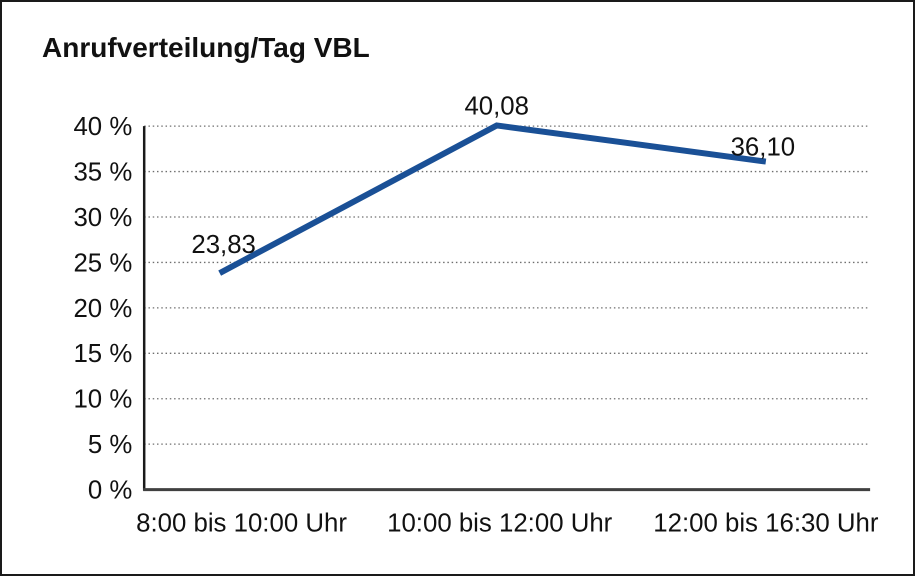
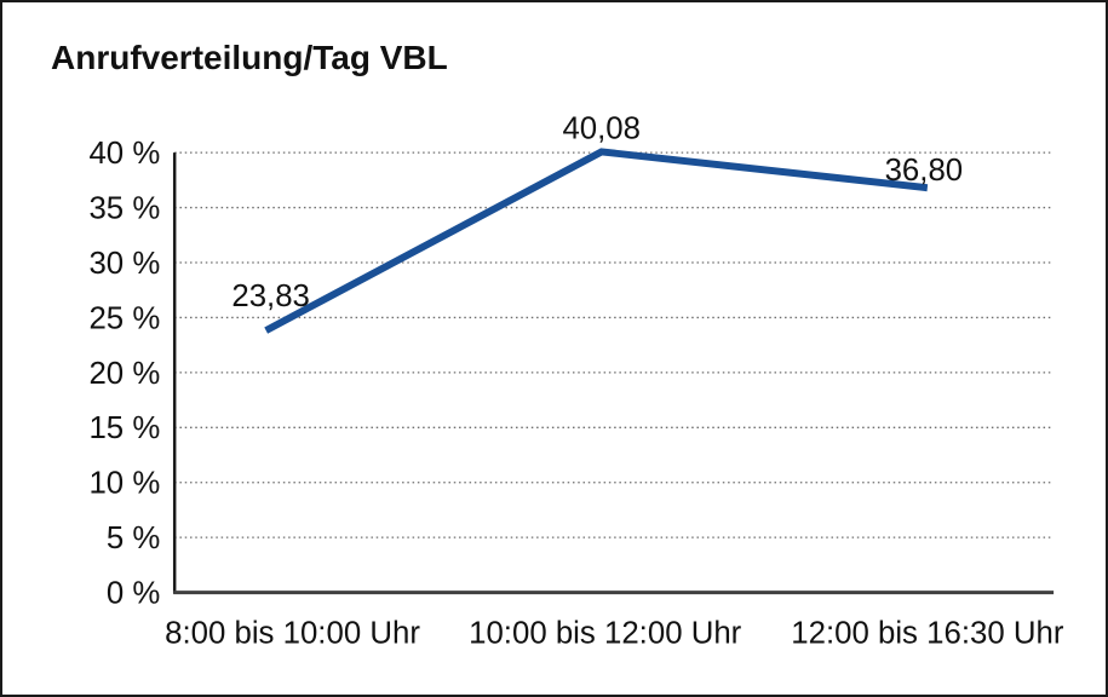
12:00 bis 16:30 Uhr: 36,10 -> 36,80
